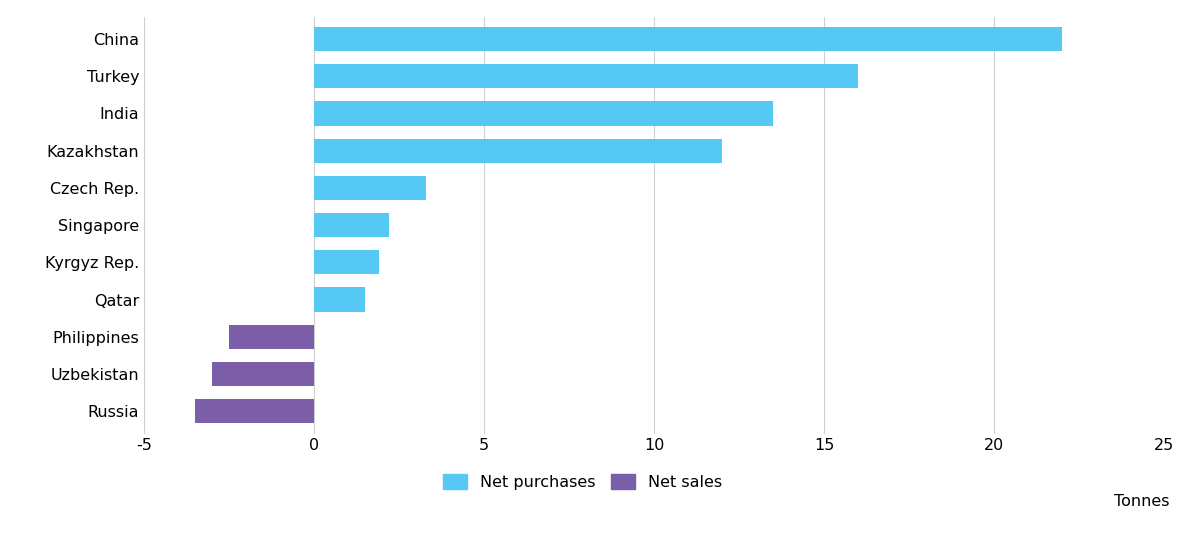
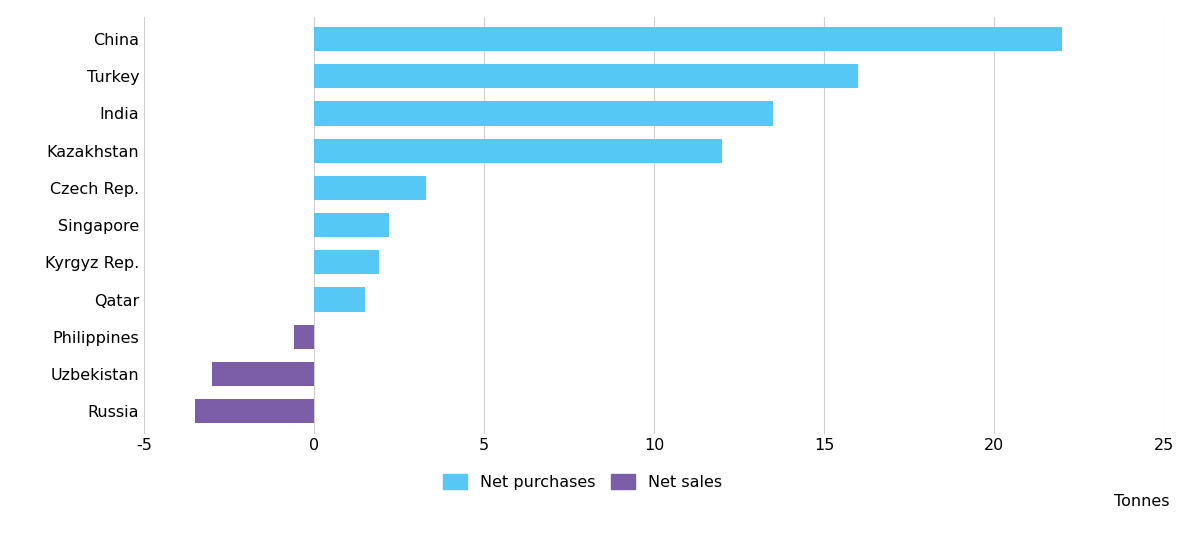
Philippines: -2.5 -> -0.6
